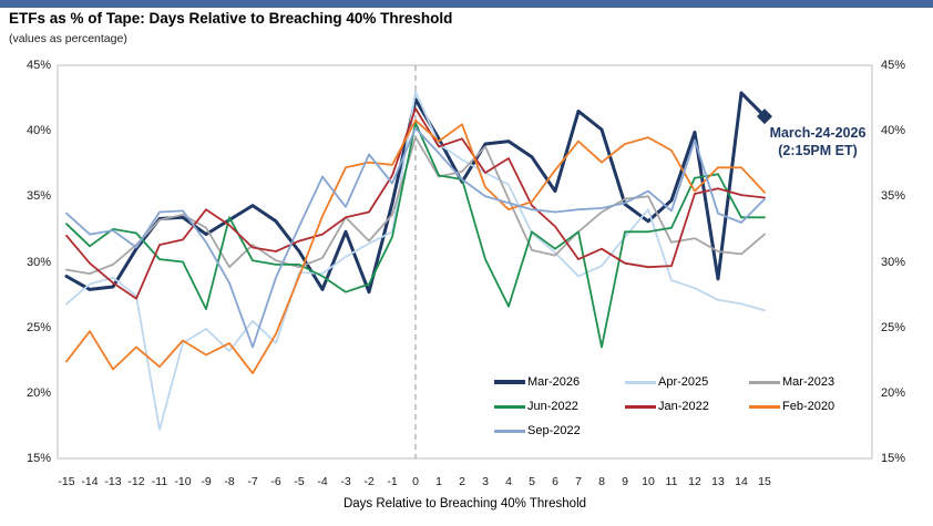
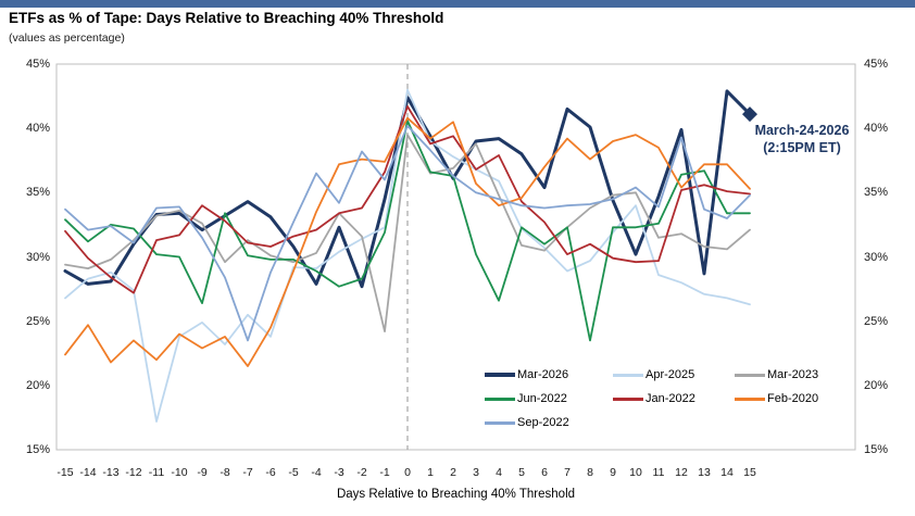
Mar-2023/-1: 33.6% -> 24.2%
Mar-2026/10: 33.1% -> 30.2%
